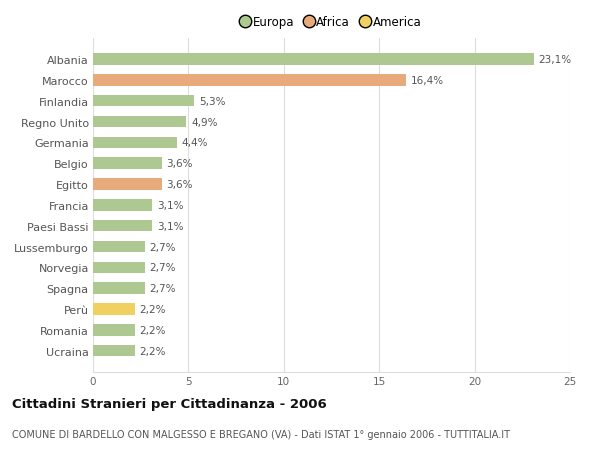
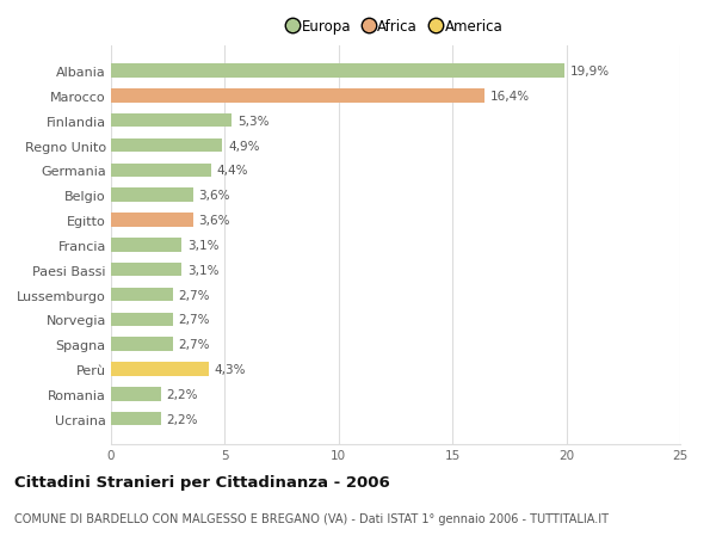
Albania: 23,1% -> 19,9%
Perù: 2,2% -> 4,3%
